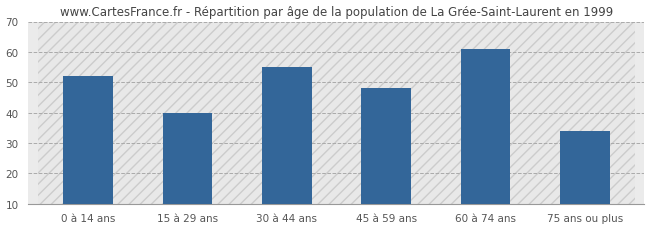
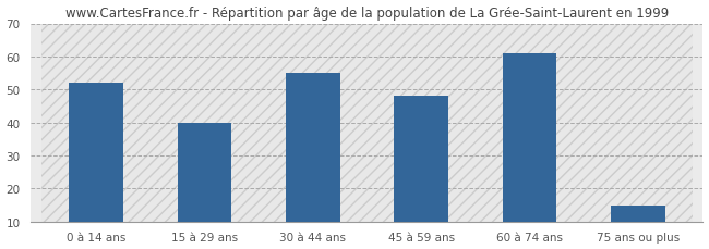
75 ans ou plus: 34 -> 15
